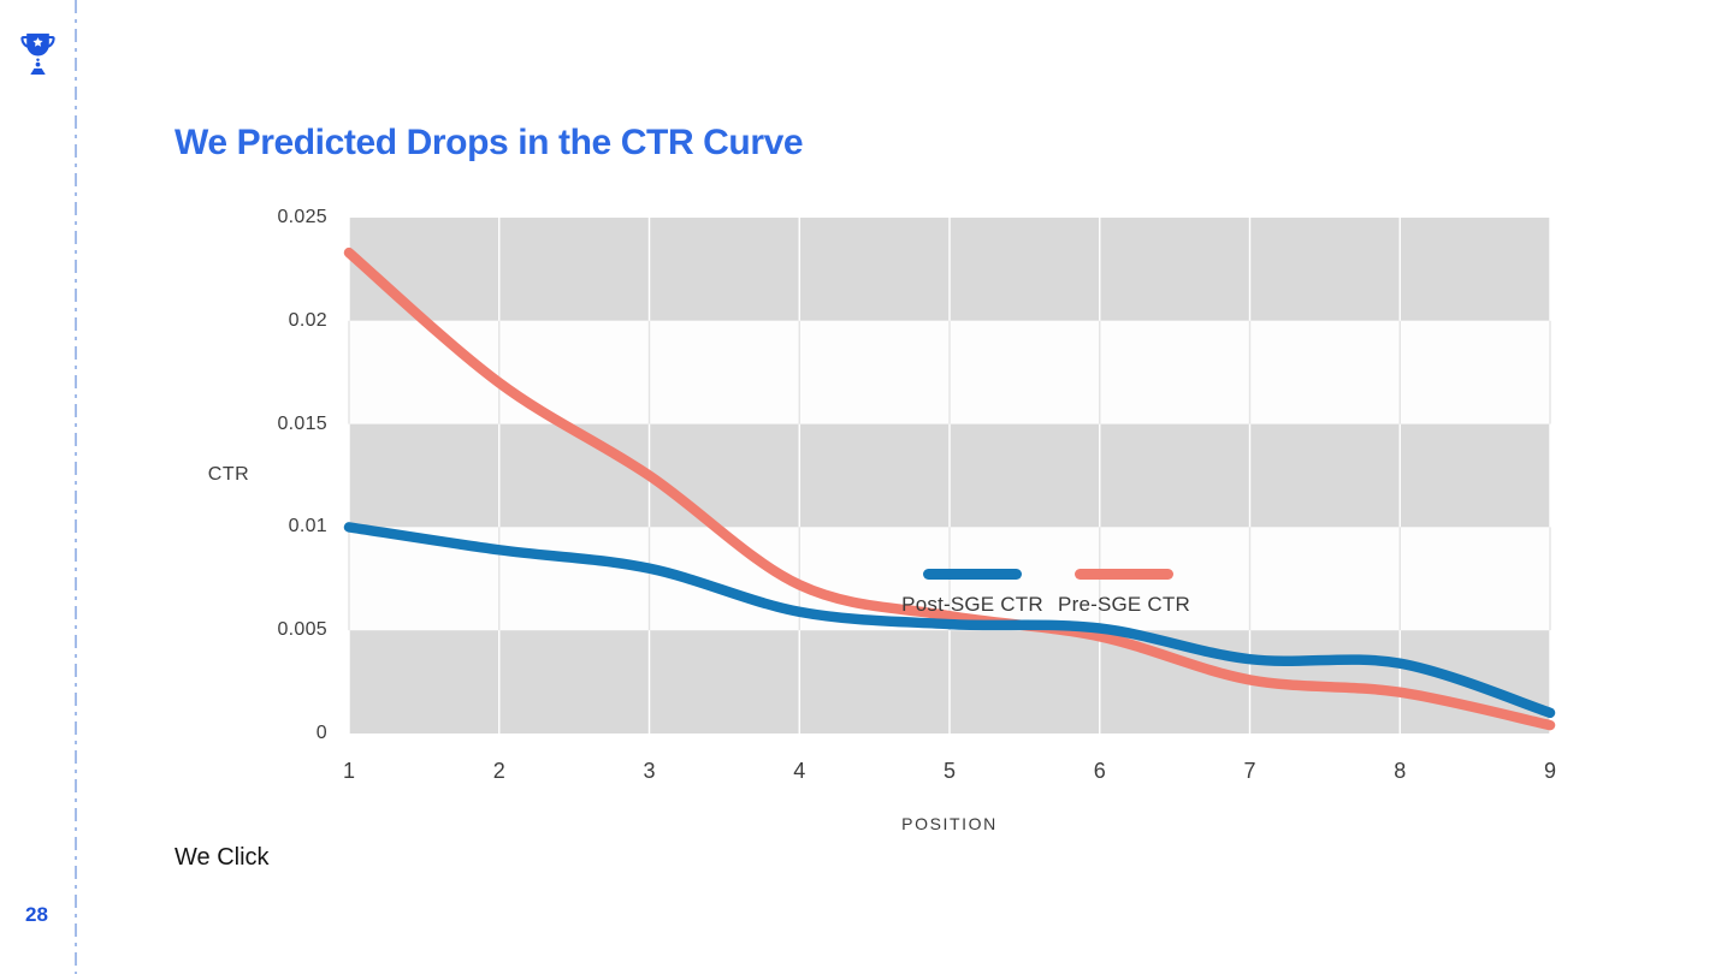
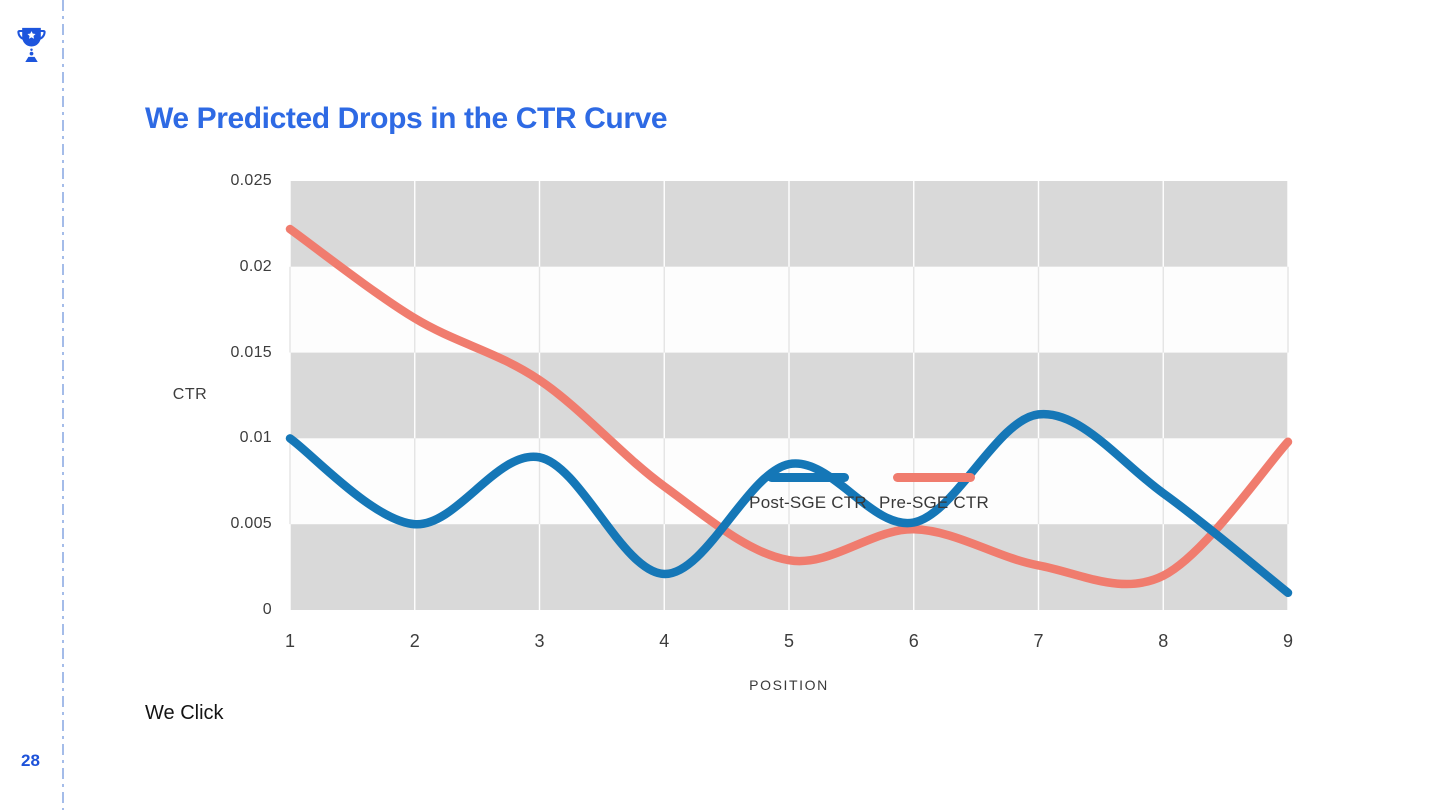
Pre-SGE CTR/1: 0.0233 -> 0.0222
Post-SGE CTR/2: 0.0089 -> 0.0050
Post-SGE CTR/3: 0.0080 -> 0.0089
Pre-SGE CTR/3: 0.0125 -> 0.0134
Post-SGE CTR/4: 0.0059 -> 0.0021
Post-SGE CTR/5: 0.0053 -> 0.0085
Pre-SGE CTR/5: 0.0057 -> 0.0029
Post-SGE CTR/7: 0.0036 -> 0.0114
Post-SGE CTR/8: 0.0034 -> 0.0068
Pre-SGE CTR/9: 0.0004 -> 0.0098
